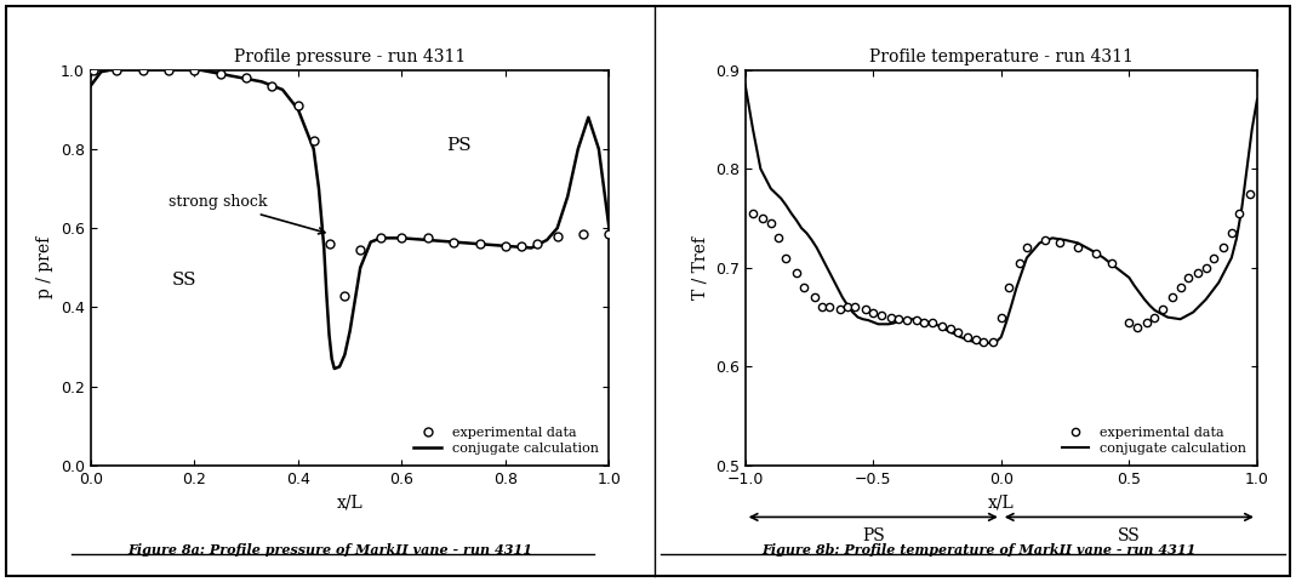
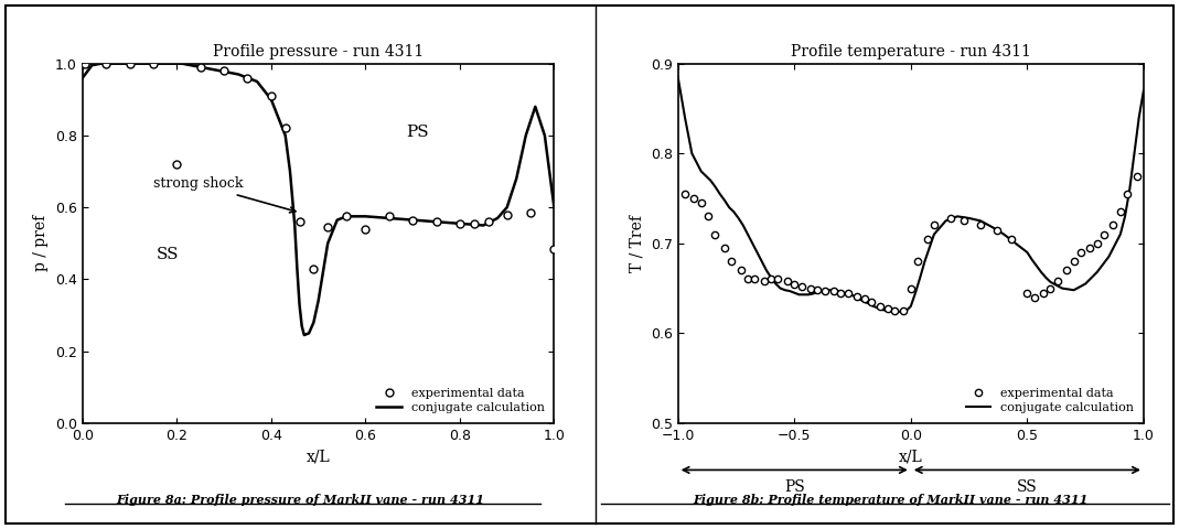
Profile pressure - run 4311/experimental data/0.2: 1.000 -> 0.720
Profile pressure - run 4311/experimental data/0.6: 0.575 -> 0.540
Profile pressure - run 4311/experimental data/1.0: 0.585 -> 0.485
